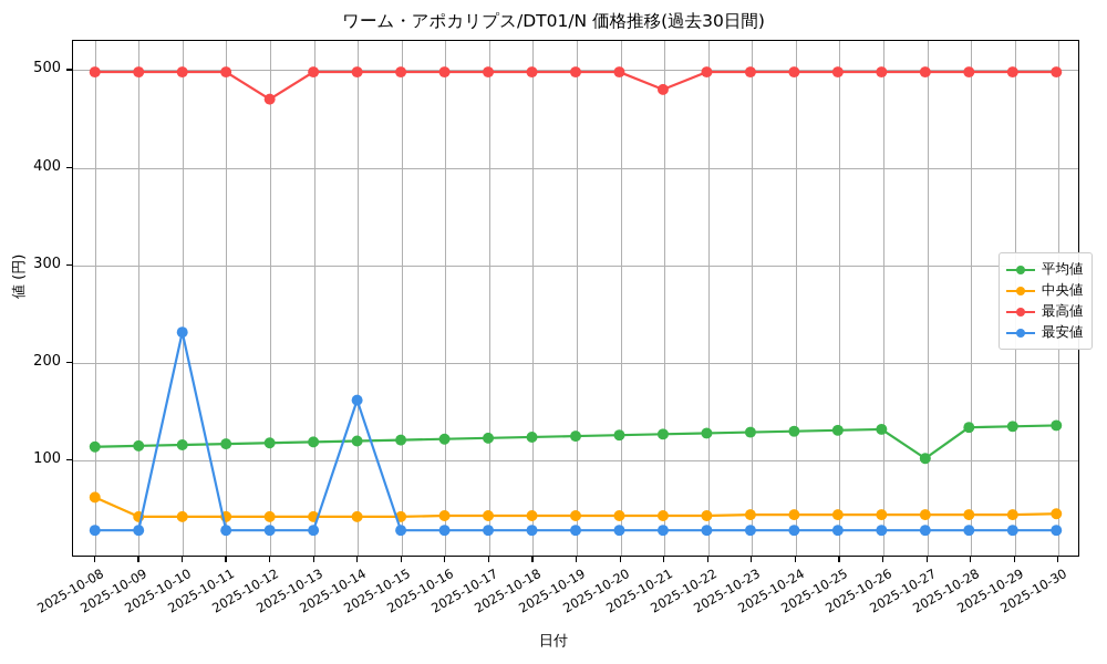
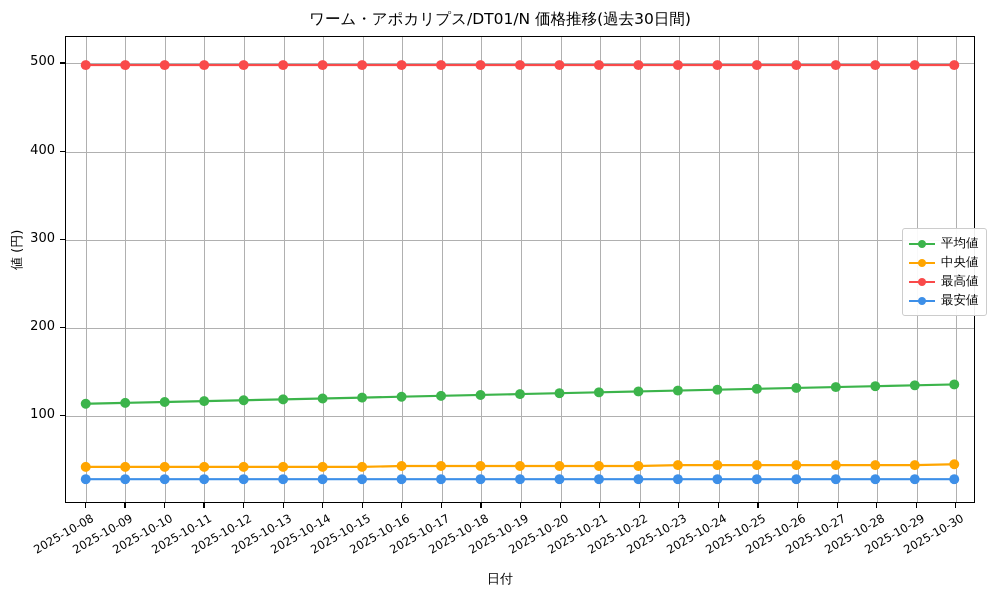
中央値/2025-10-08: 60 -> 40
最安値/2025-10-10: 230 -> 30
最高値/2025-10-12: 470 -> 500
最安値/2025-10-14: 160 -> 30
最高値/2025-10-21: 480 -> 500
平均値/2025-10-27: 100 -> 130
